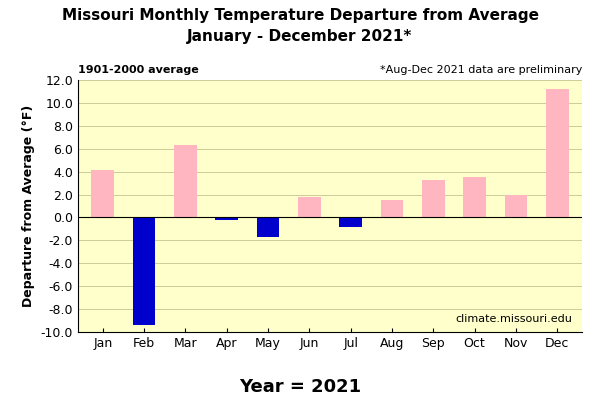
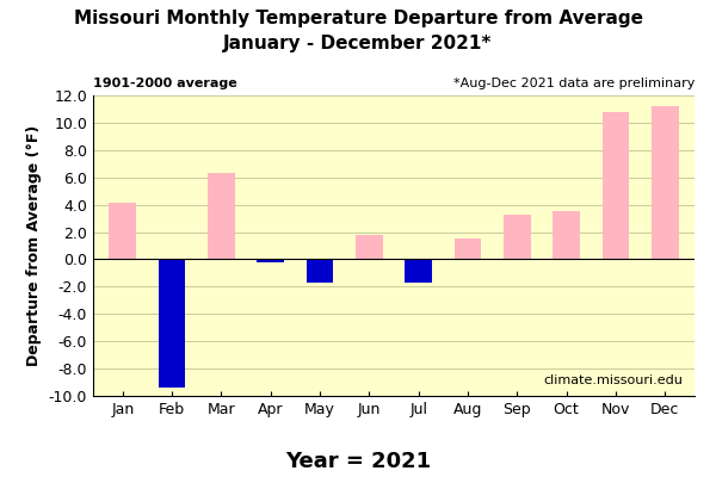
Jul: -0.8 -> -1.7
Nov: 2.0 -> 10.8
